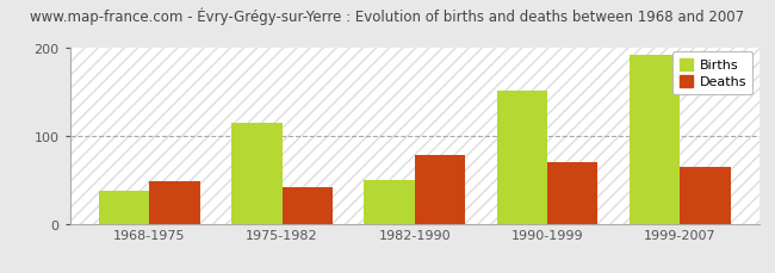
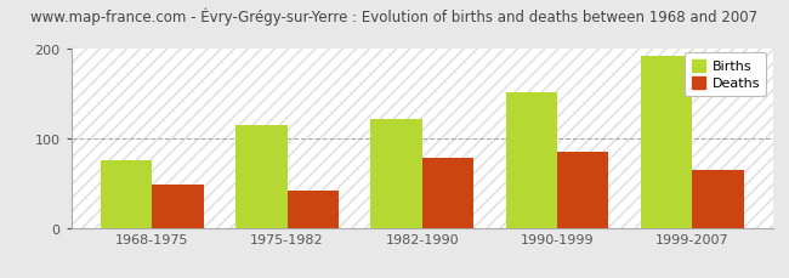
Births/1968-1975: 38 -> 75
Births/1982-1990: 50 -> 122
Deaths/1990-1999: 70 -> 85
